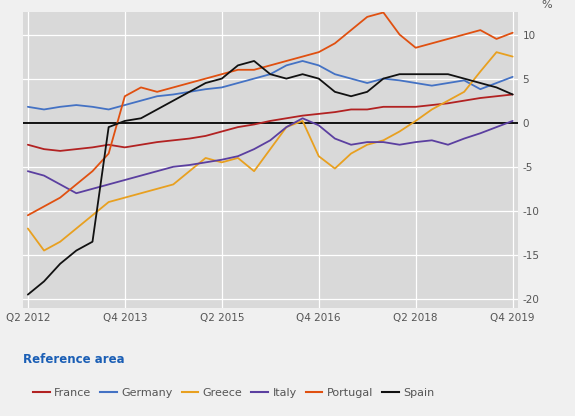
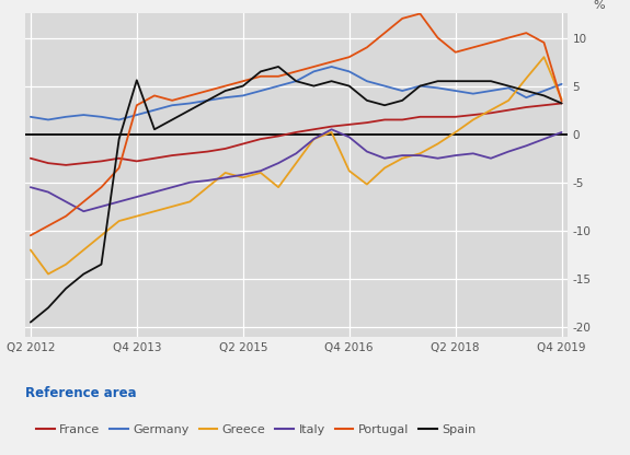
Spain/Q4 2013: 0.2 -> 5.6
Greece/Q4 2019: 7.5 -> 3.6
Portugal/Q4 2019: 10.2 -> 3.4
